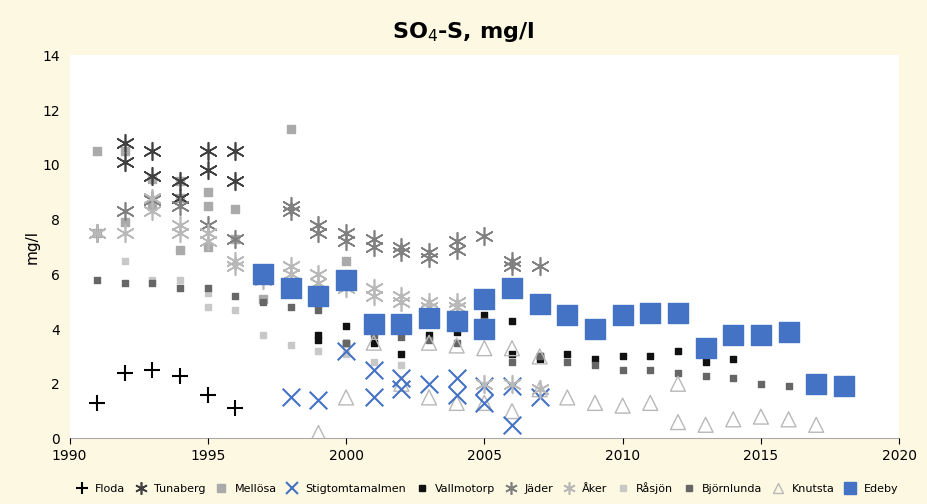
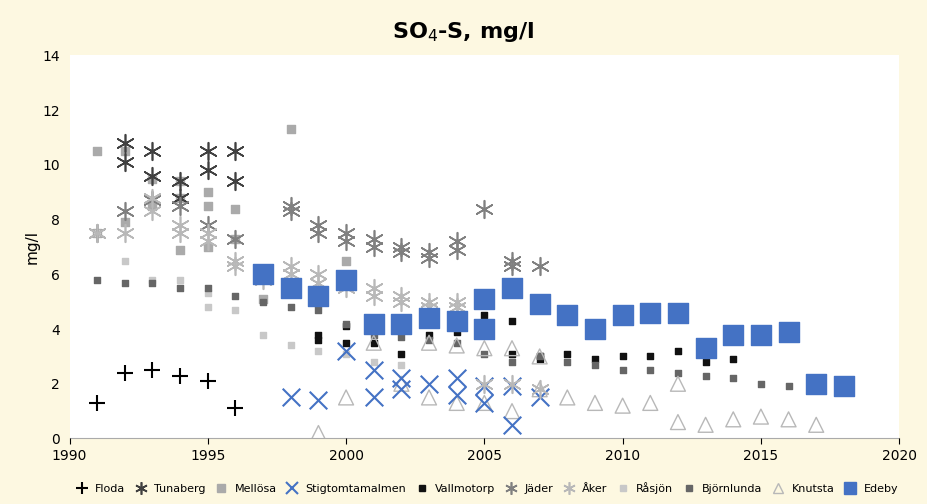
Floda/1995: 1.6 -> 2.1
Björnlunda/2000: 3.5 -> 4.2
Jäder/2005: 7.4 -> 8.4
Björnlunda/2005: 4.3 -> 3.1
